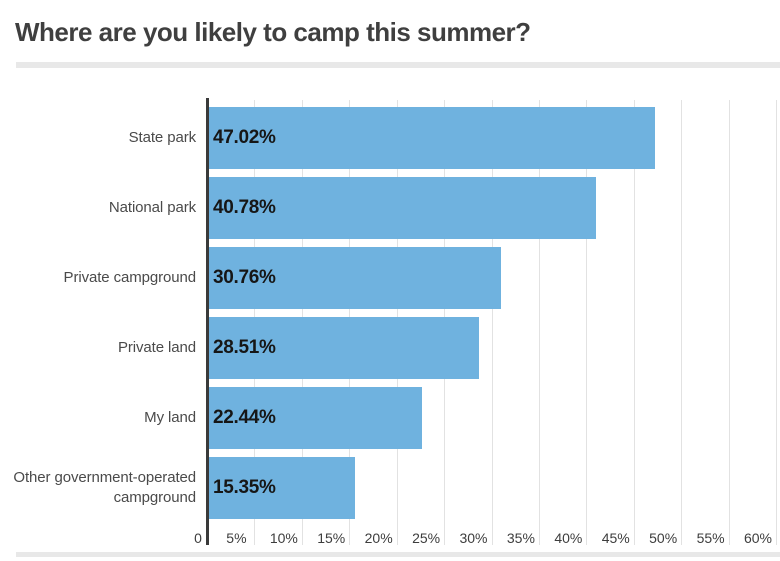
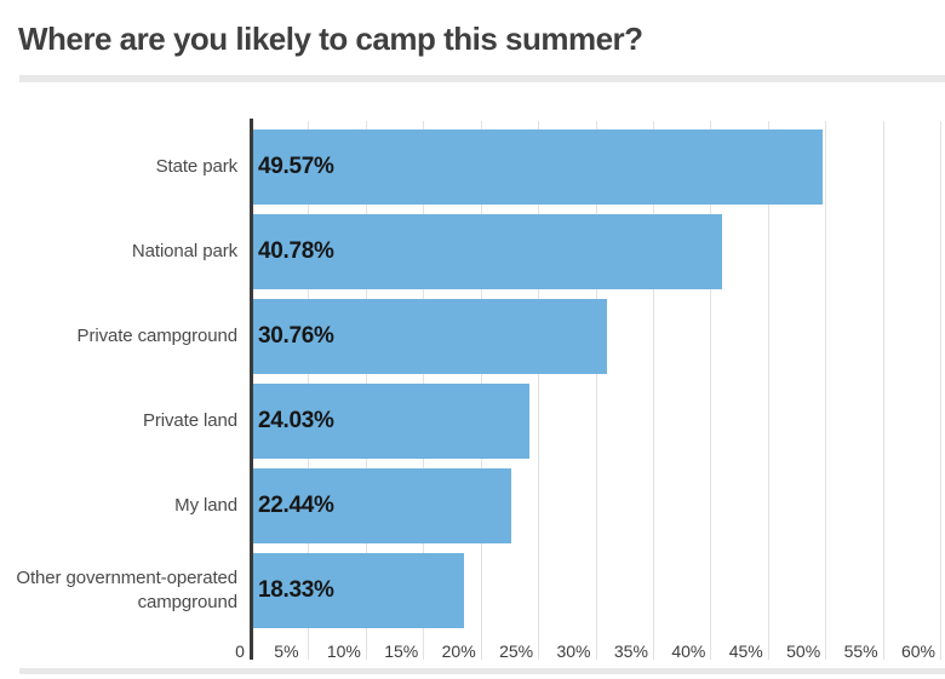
State park: 47.02% -> 49.57%
Private land: 28.51% -> 24.03%
Other government-operated campground: 15.35% -> 18.33%
